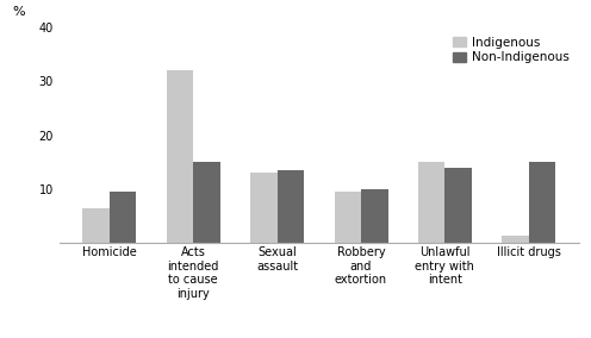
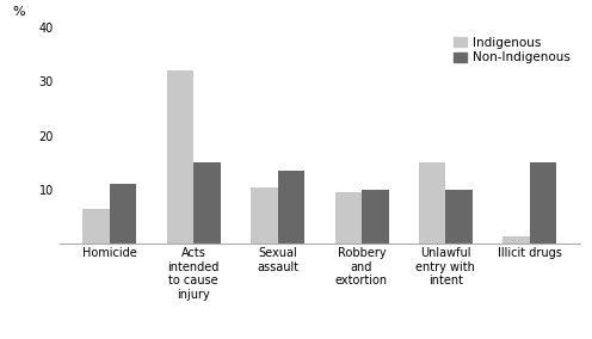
Non-Indigenous/Homicide: 9.5 -> 11.0
Indigenous/Sexual assault: 13.0 -> 10.5
Non-Indigenous/Unlawful entry with intent: 14.0 -> 10.0
